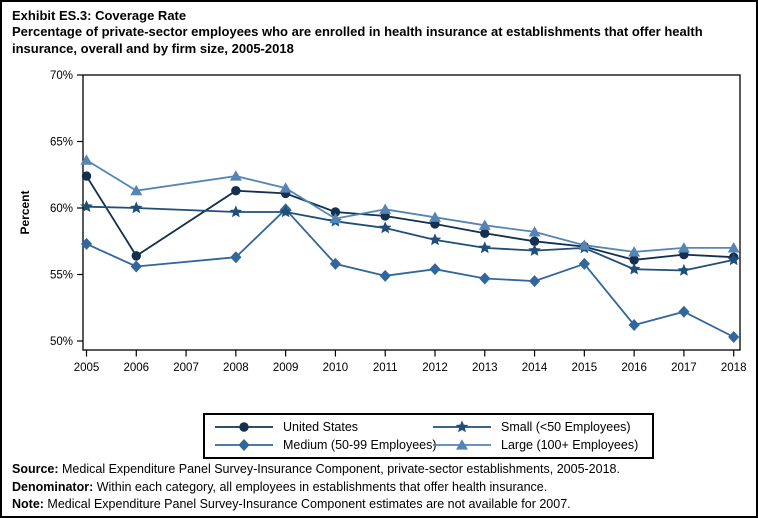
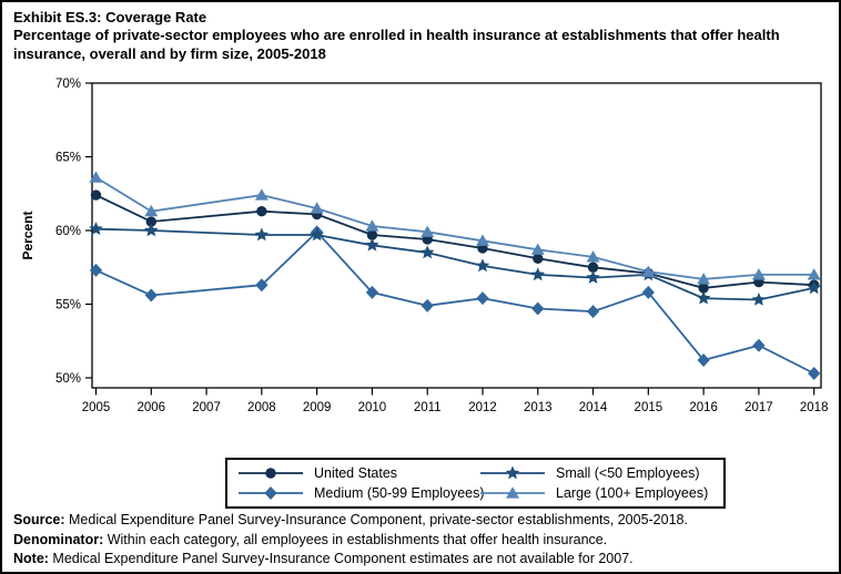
United States/2006: 56.4% -> 60.6%
Large (100+ Employees)/2010: 59.2% -> 60.3%
